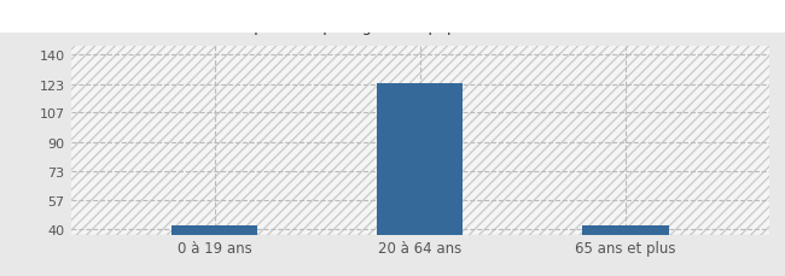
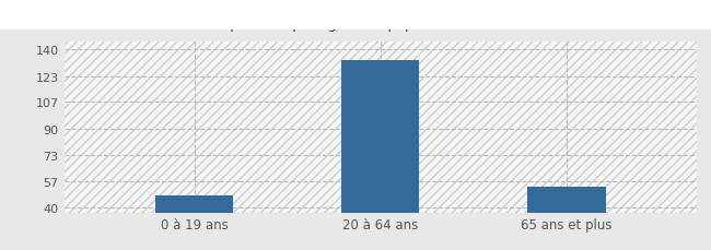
0 à 19 ans: 42 -> 48
20 à 64 ans: 124 -> 133
65 ans et plus: 42 -> 53
